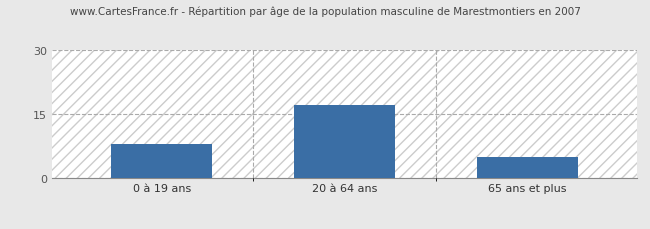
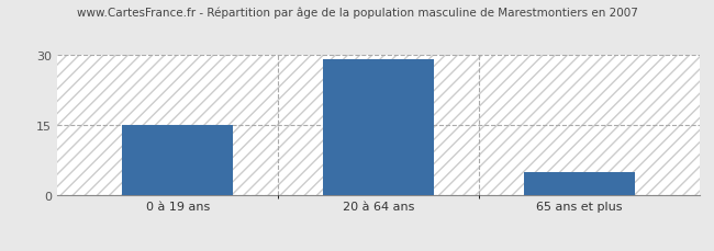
0 à 19 ans: 8 -> 15
20 à 64 ans: 17 -> 29
